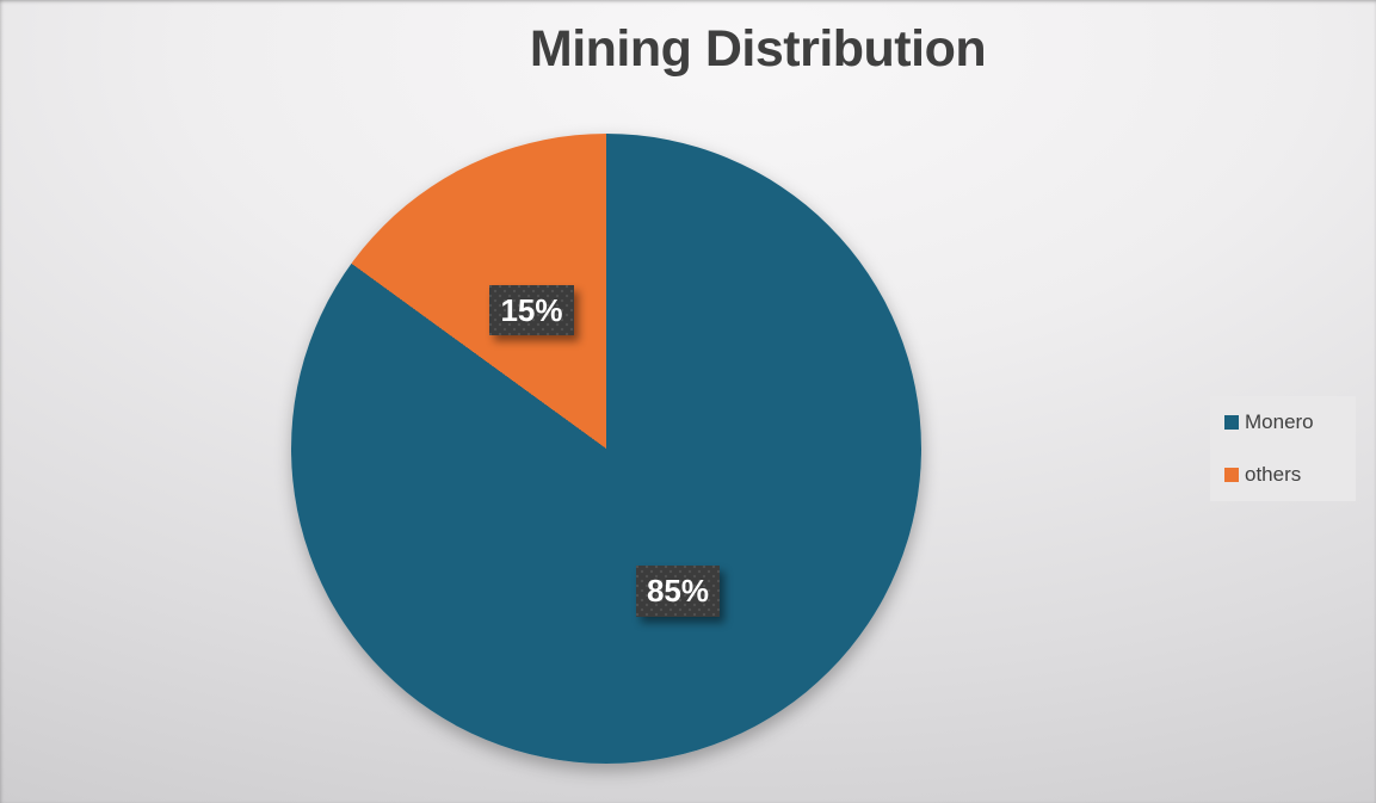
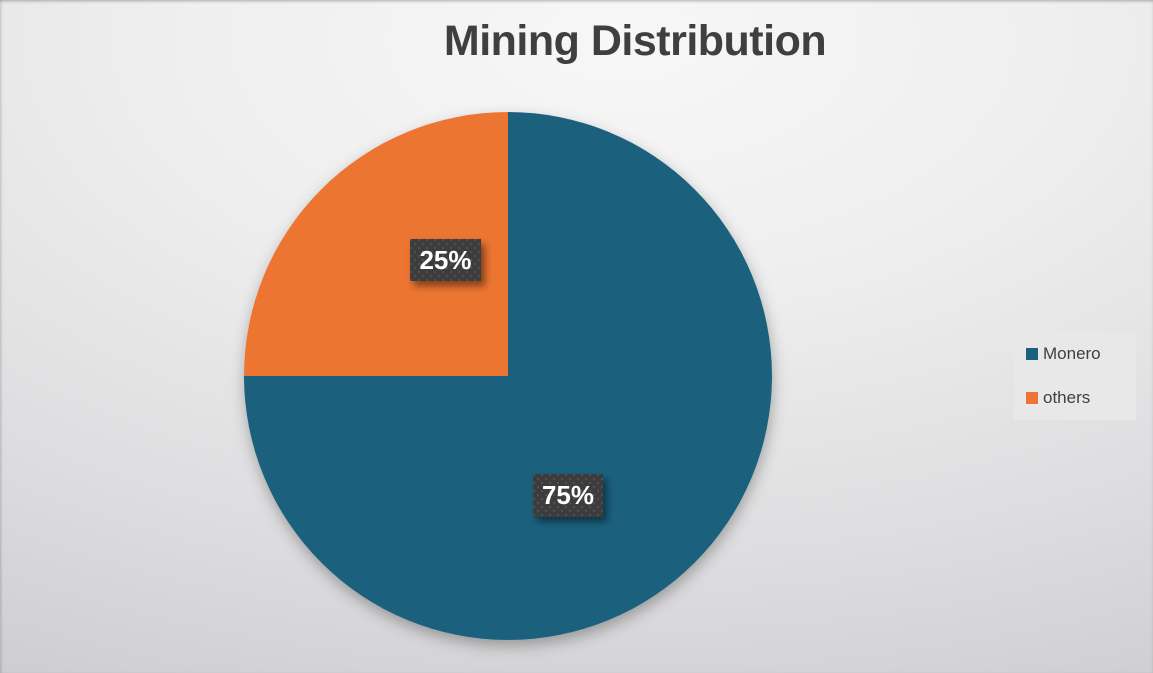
Monero: 85% -> 75%
others: 15% -> 25%
